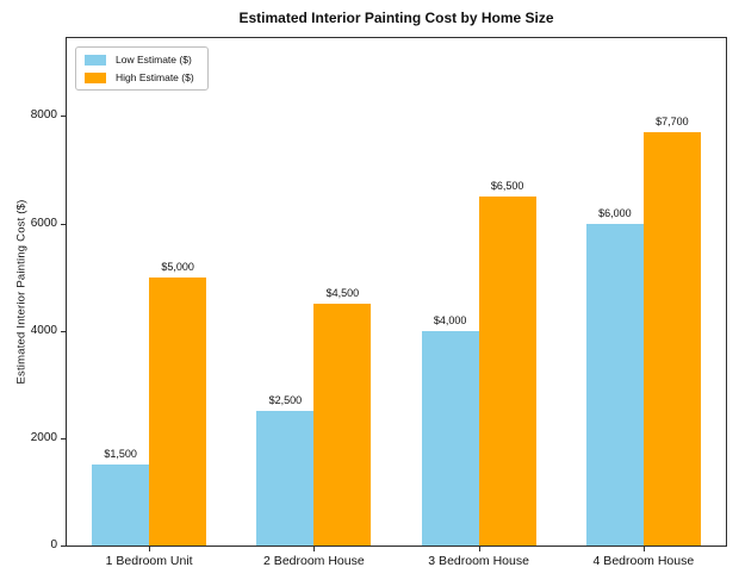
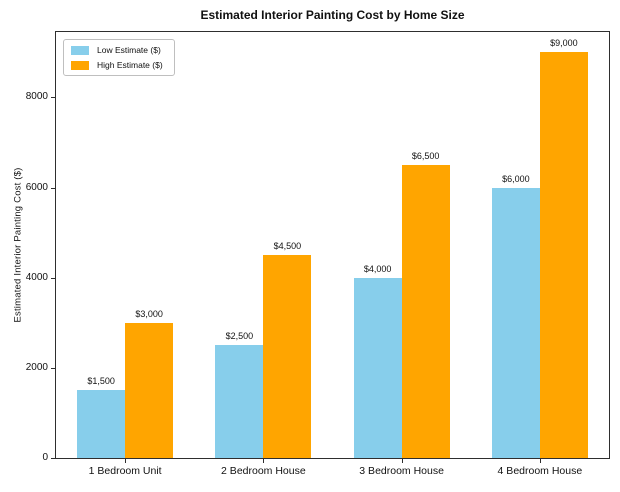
High Estimate ($)/1 Bedroom Unit: $5,000 -> $3,000
High Estimate ($)/4 Bedroom House: $7,700 -> $9,000
